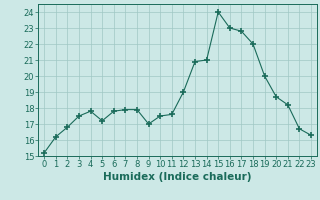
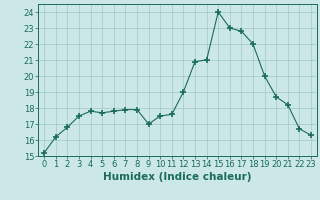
5: 17.2 -> 17.7
